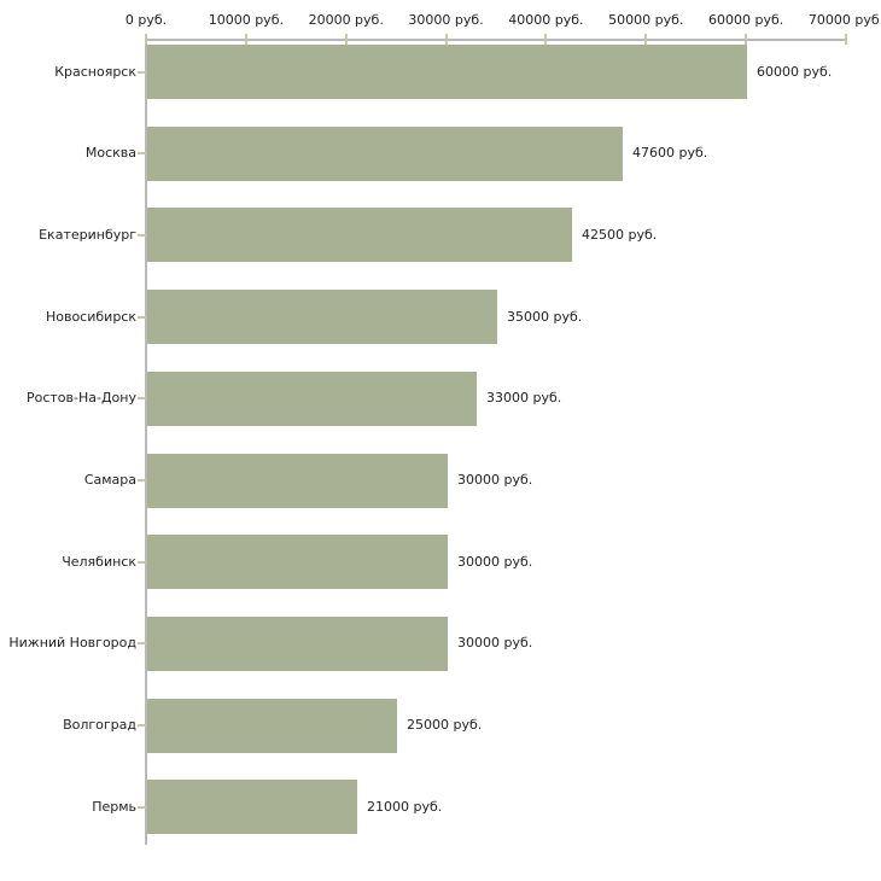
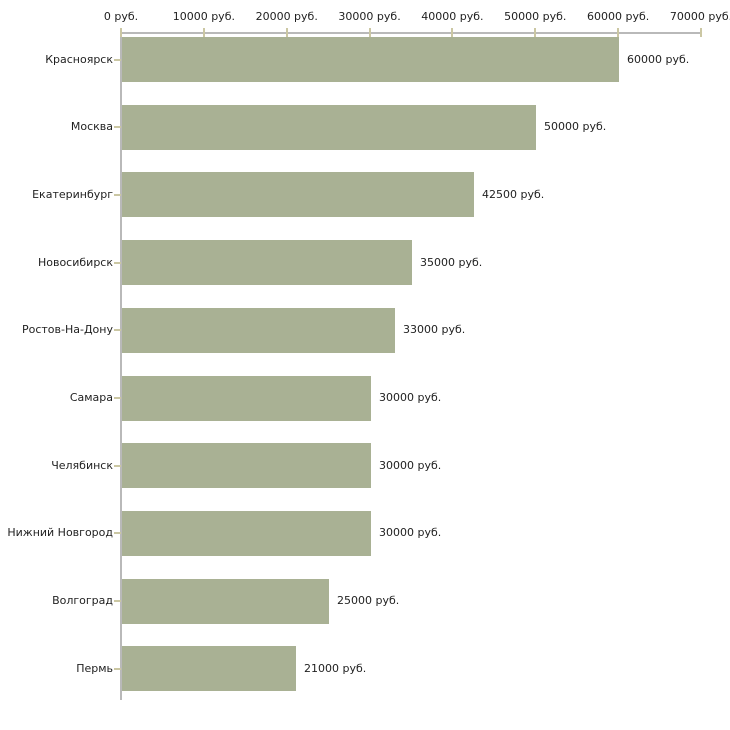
Москва: 47600 -> 50000
